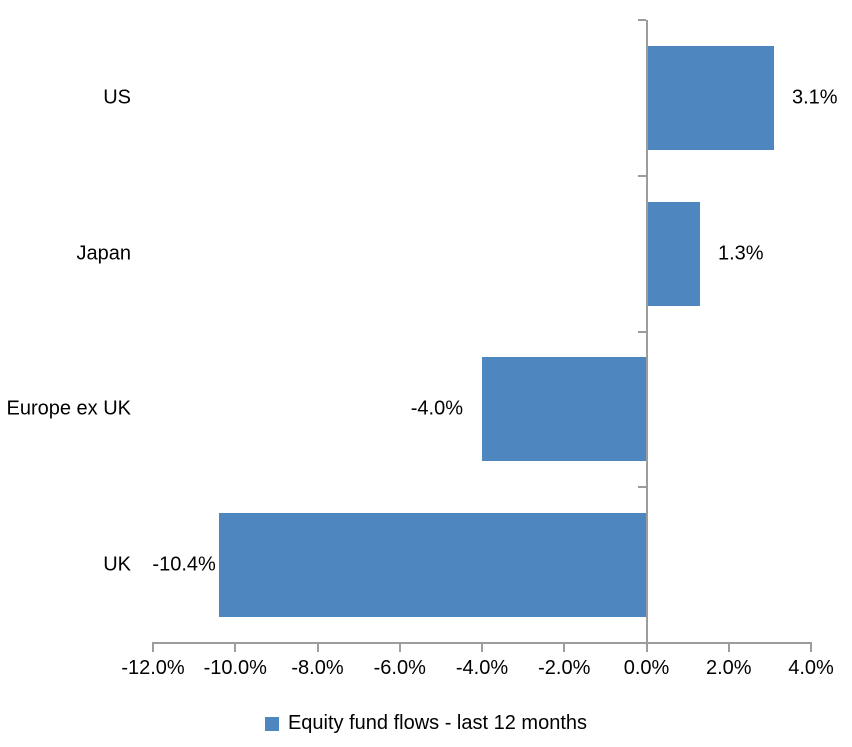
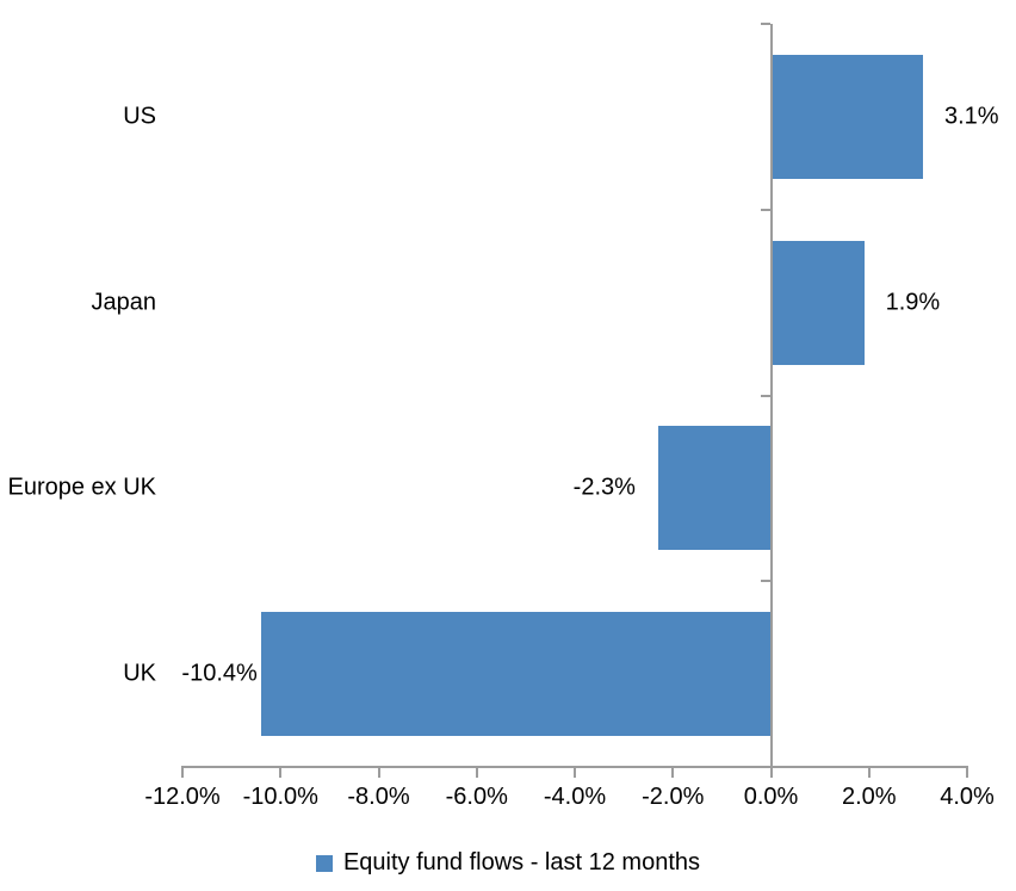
Japan: 1.3% -> 1.9%
Europe ex UK: -4.0% -> -2.3%
